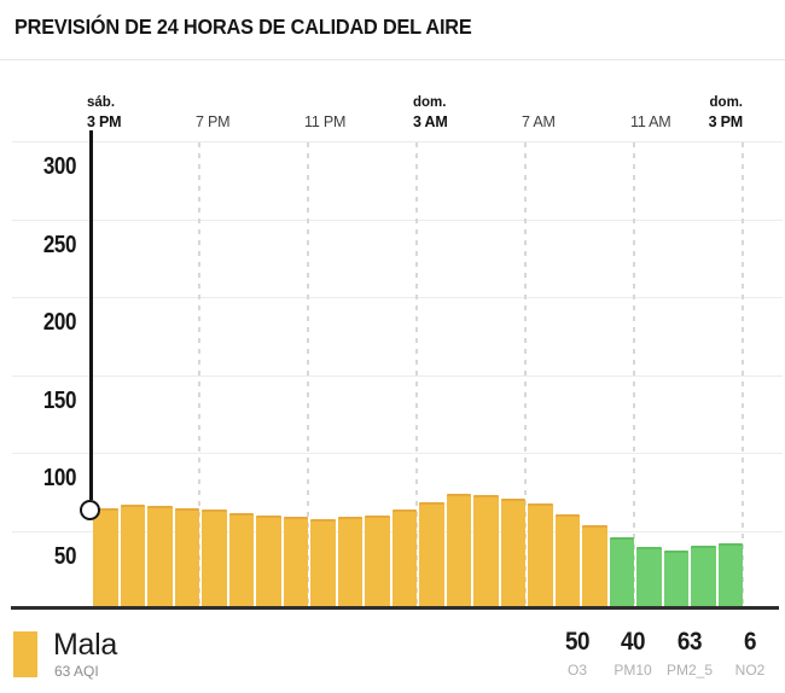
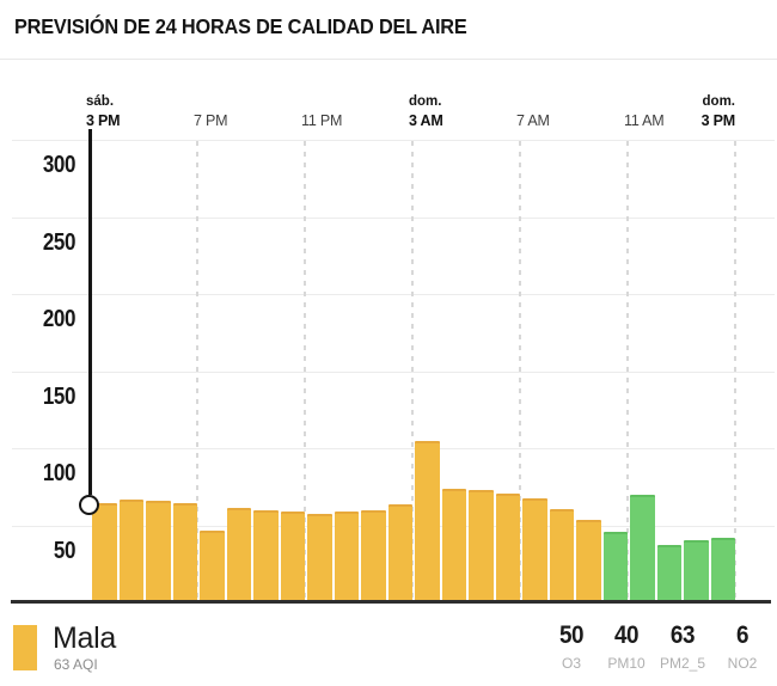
7 PM: 62 -> 45
3 AM: 67 -> 103
11 AM: 38 -> 68
